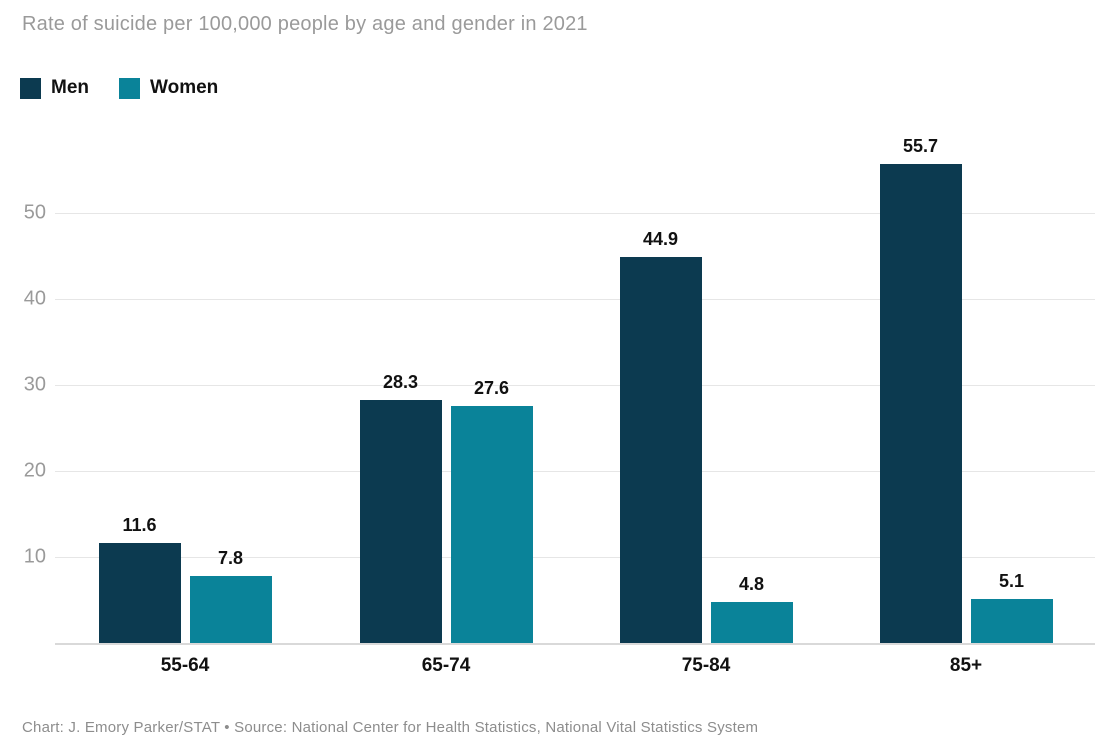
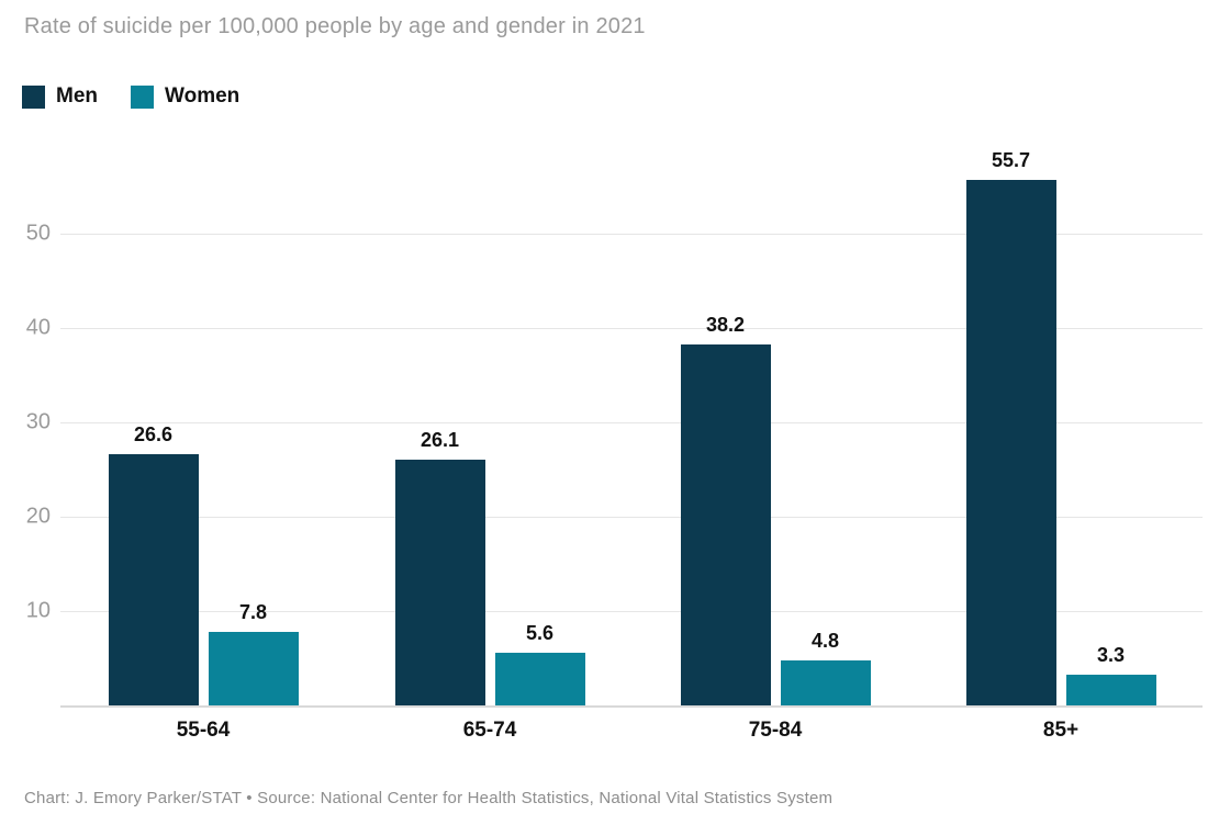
Men/55-64: 11.6 -> 26.6
Men/65-74: 28.3 -> 26.1
Women/65-74: 27.6 -> 5.6
Men/75-84: 44.9 -> 38.2
Women/85+: 5.1 -> 3.3
